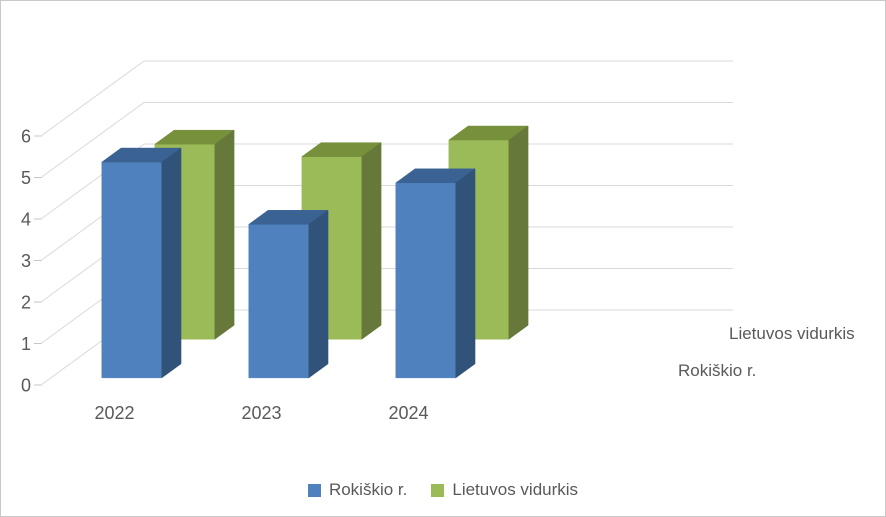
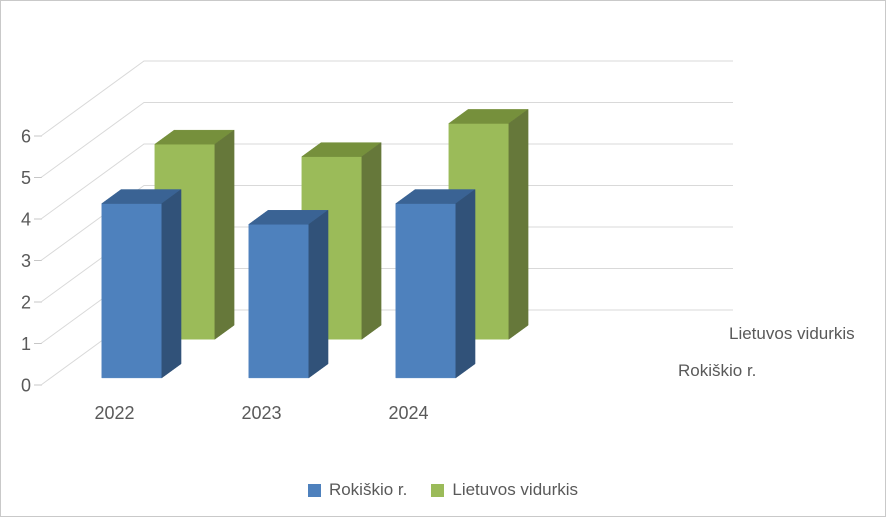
Rokiškio r./2022: 5.2 -> 4.2
Rokiškio r./2024: 4.7 -> 4.2
Lietuvos vidurkis/2024: 4.8 -> 5.2
